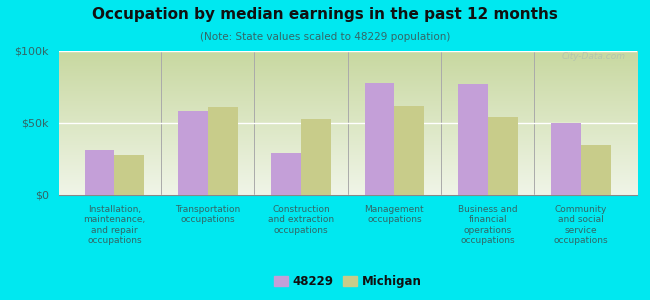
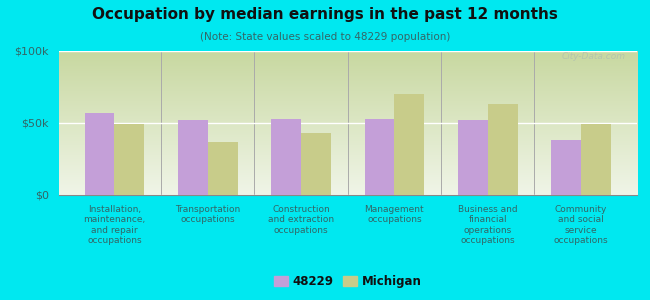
48229/Installation, maintenance, and repair occupations: $31k -> $57k
Michigan/Installation, maintenance, and repair occupations: $28k -> $49k
48229/Transportation occupations: $58k -> $52k
Michigan/Transportation occupations: $61k -> $37k
48229/Construction and extraction occupations: $29k -> $53k
Michigan/Construction and extraction occupations: $53k -> $43k
48229/Management occupations: $78k -> $53k
Michigan/Management occupations: $62k -> $70k
48229/Business and financial operations occupations: $77k -> $52k
Michigan/Business and financial operations occupations: $54k -> $63k
48229/Community and social service occupations: $50k -> $38k
Michigan/Community and social service occupations: $35k -> $49k
